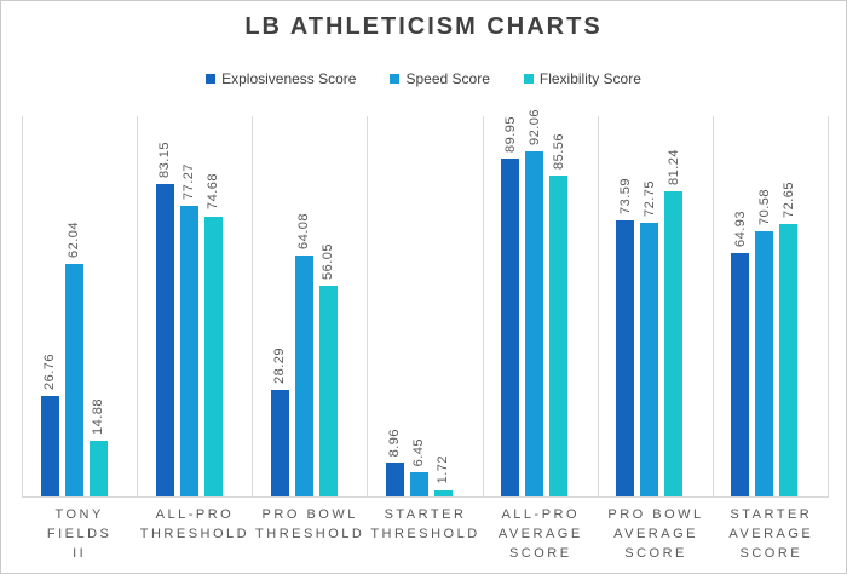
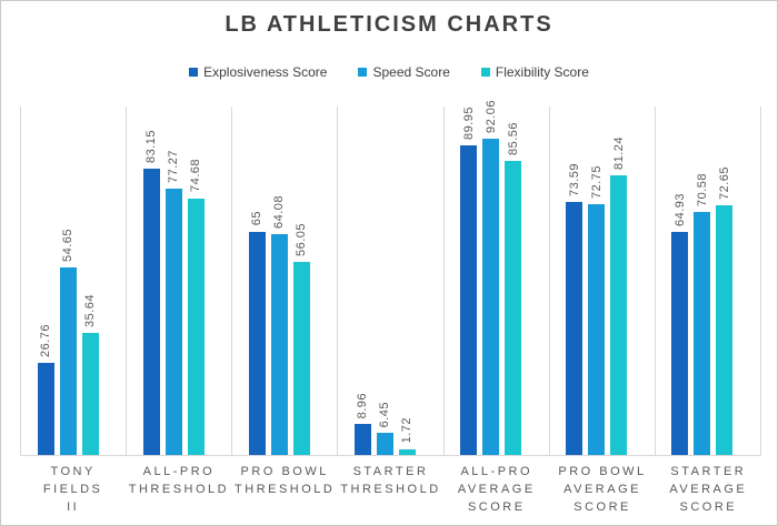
Speed Score/TONY FIELDS II: 62.04 -> 54.65
Flexibility Score/TONY FIELDS II: 14.88 -> 35.64
Explosiveness Score/PRO BOWL THRESHOLD: 28.29 -> 65
